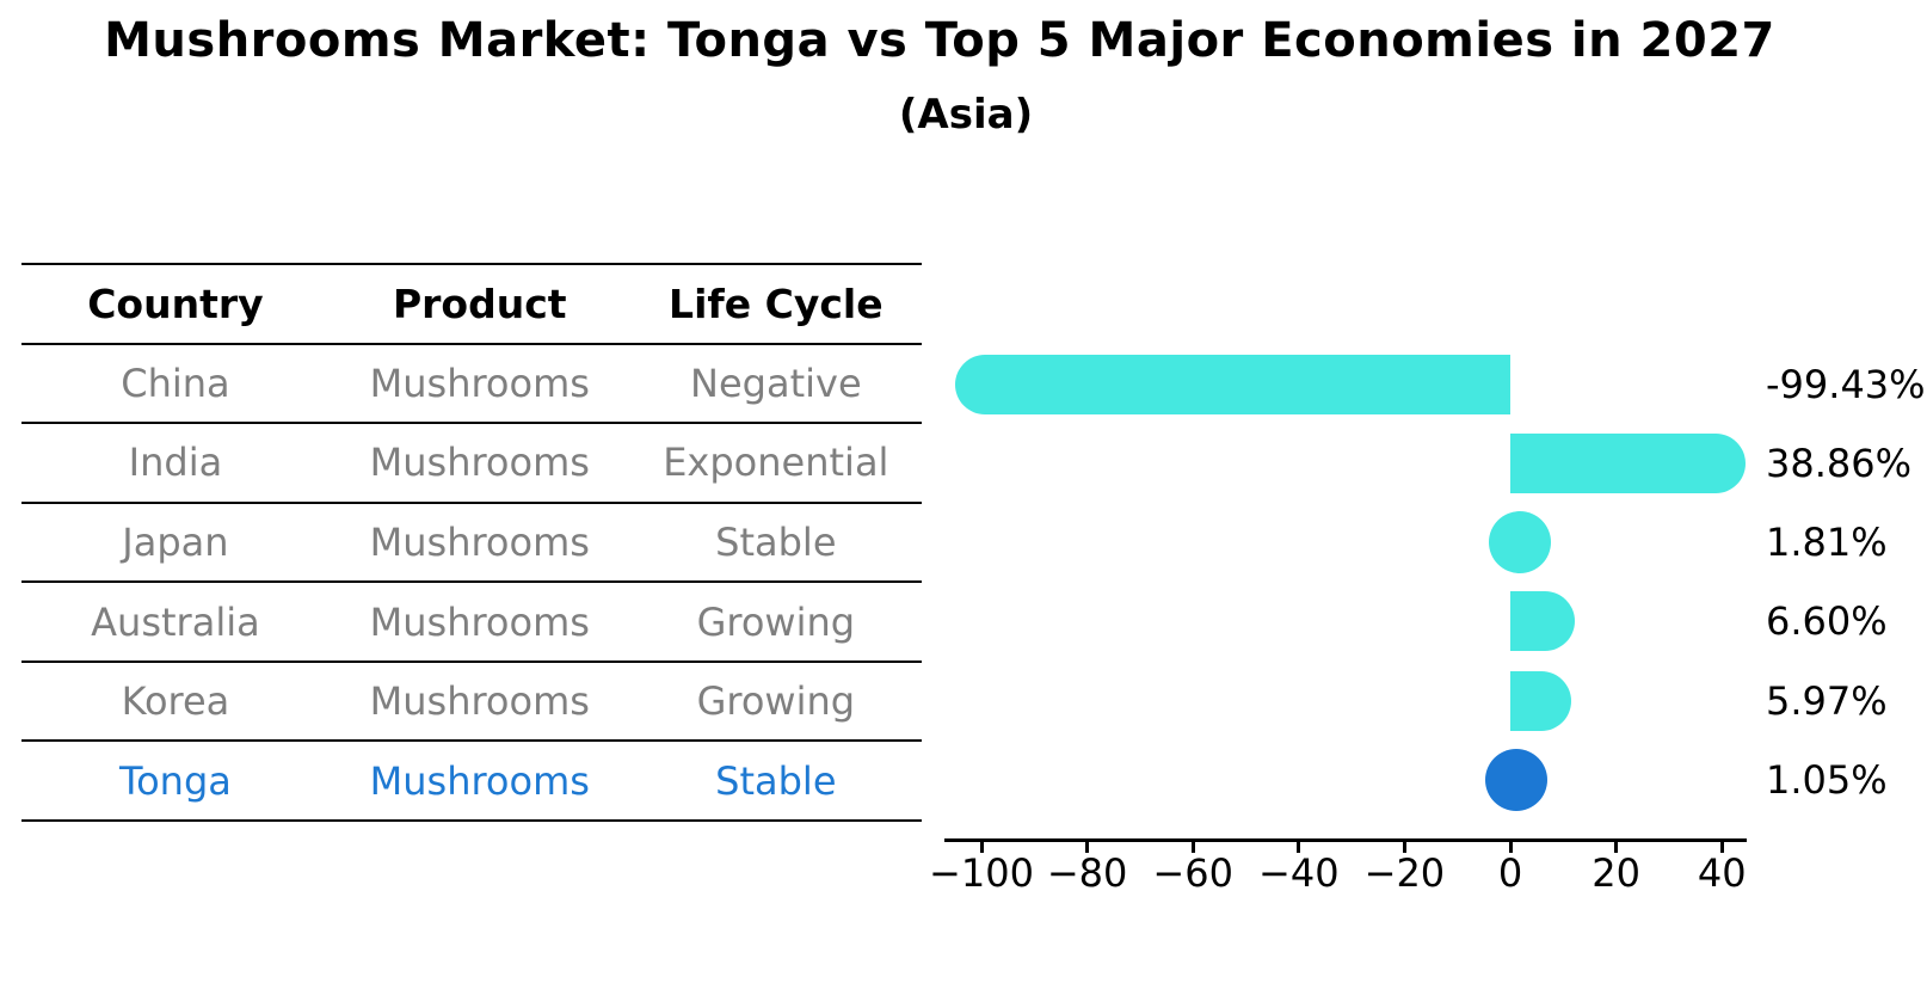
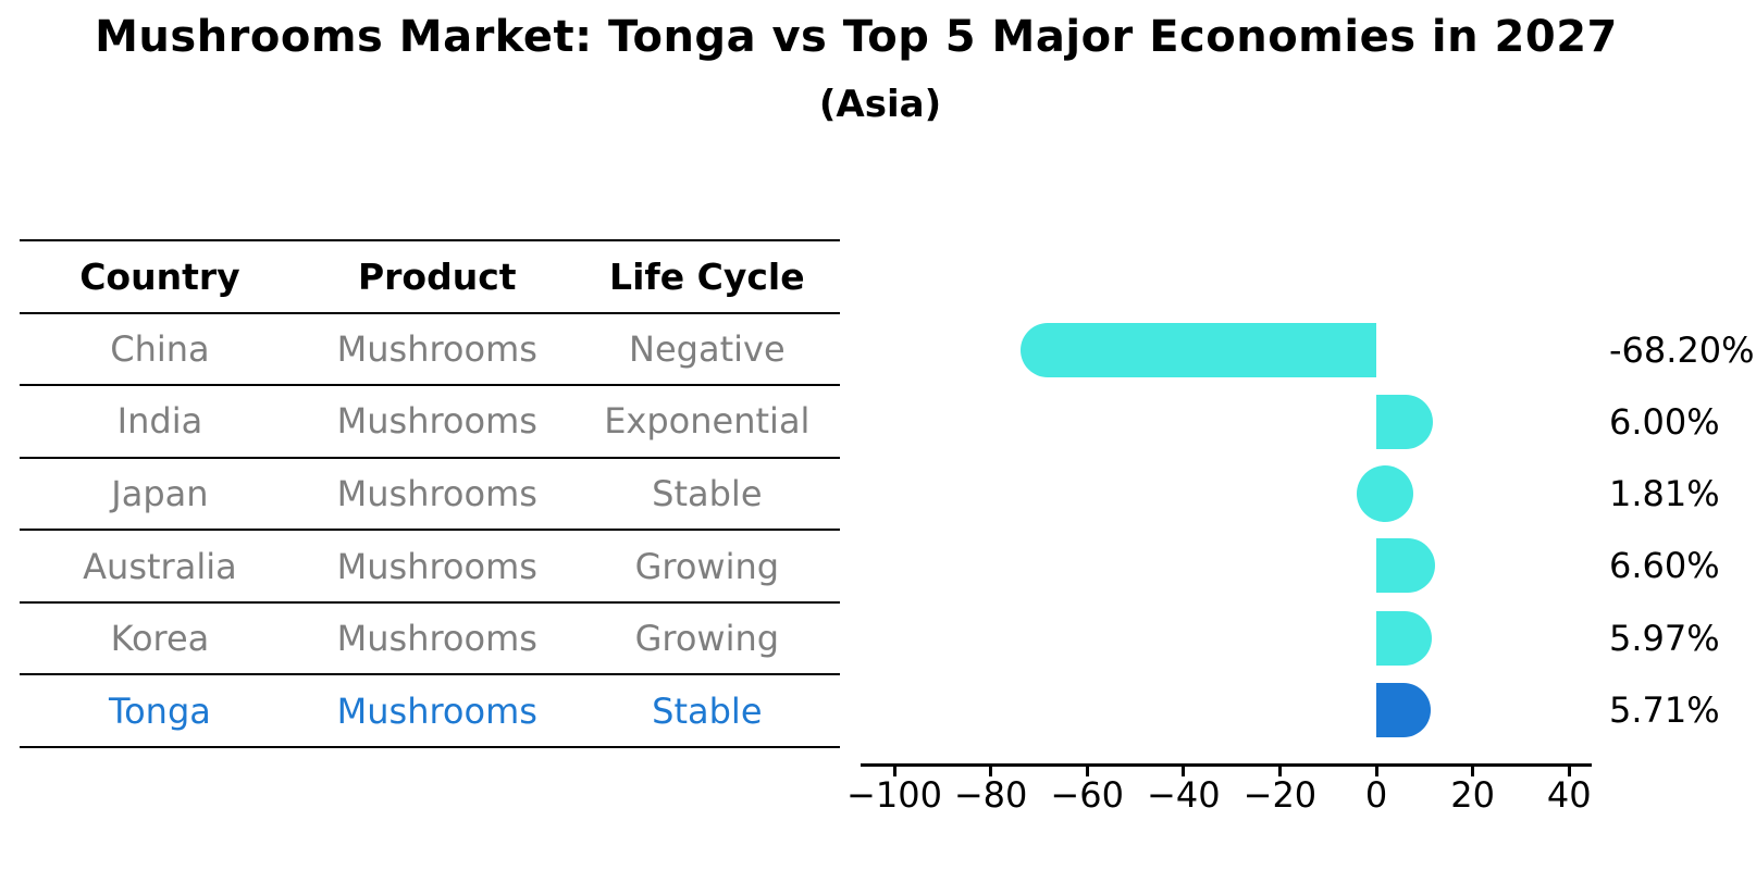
China: -99.43% -> -68.20%
India: 38.86% -> 6.00%
Tonga: 1.05% -> 5.71%
